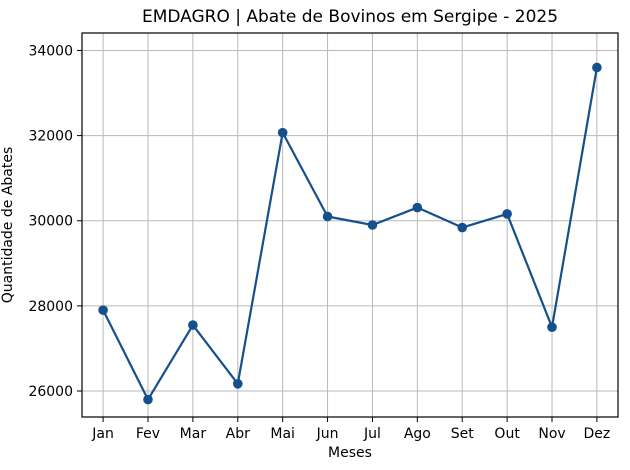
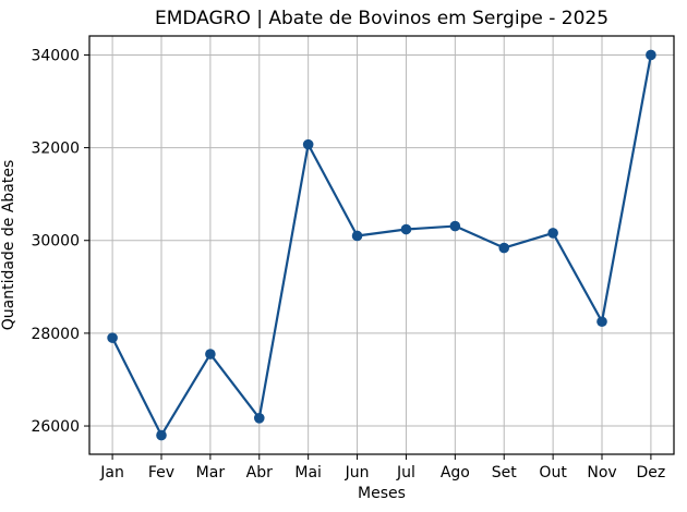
Jul: 29900 -> 30200
Nov: 27500 -> 28200
Dez: 33600 -> 34000
